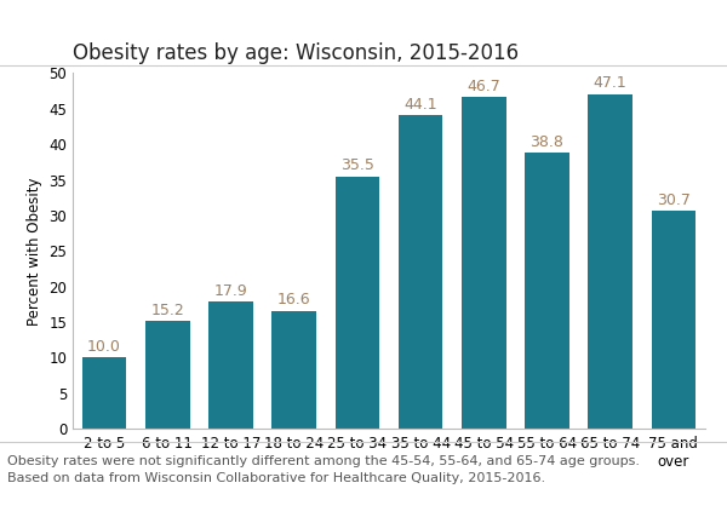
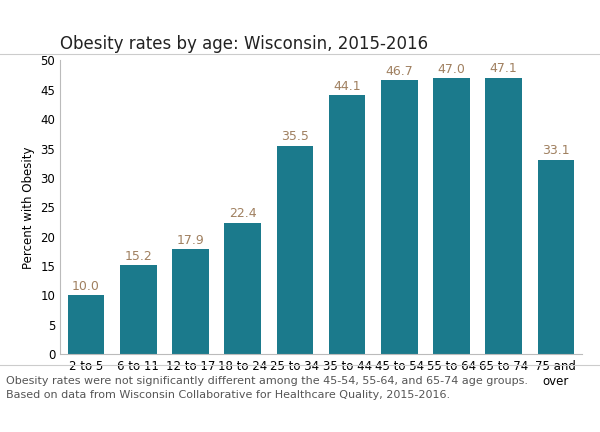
18 to 24: 16.6 -> 22.4
55 to 64: 38.8 -> 47.0
75 and over: 30.7 -> 33.1
